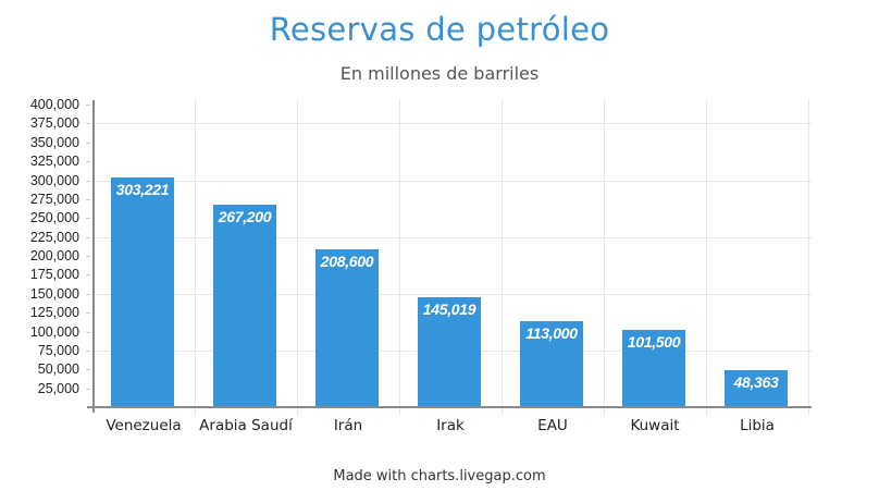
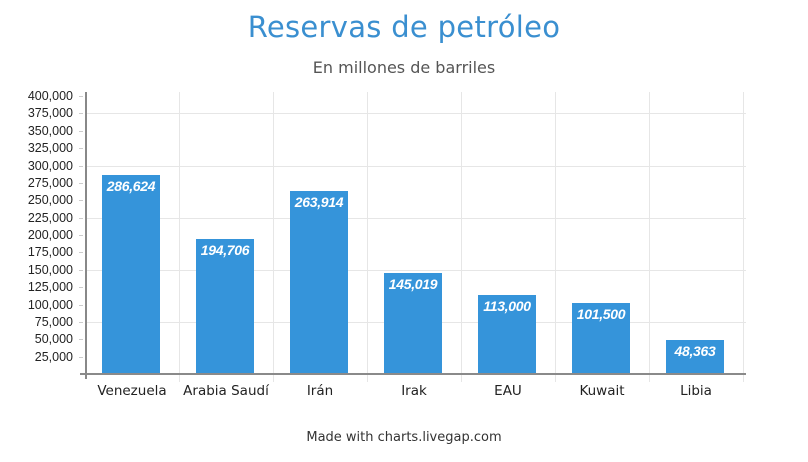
Venezuela: 303,221 -> 286,624
Arabia Saudí: 267,200 -> 194,706
Irán: 208,600 -> 263,914
